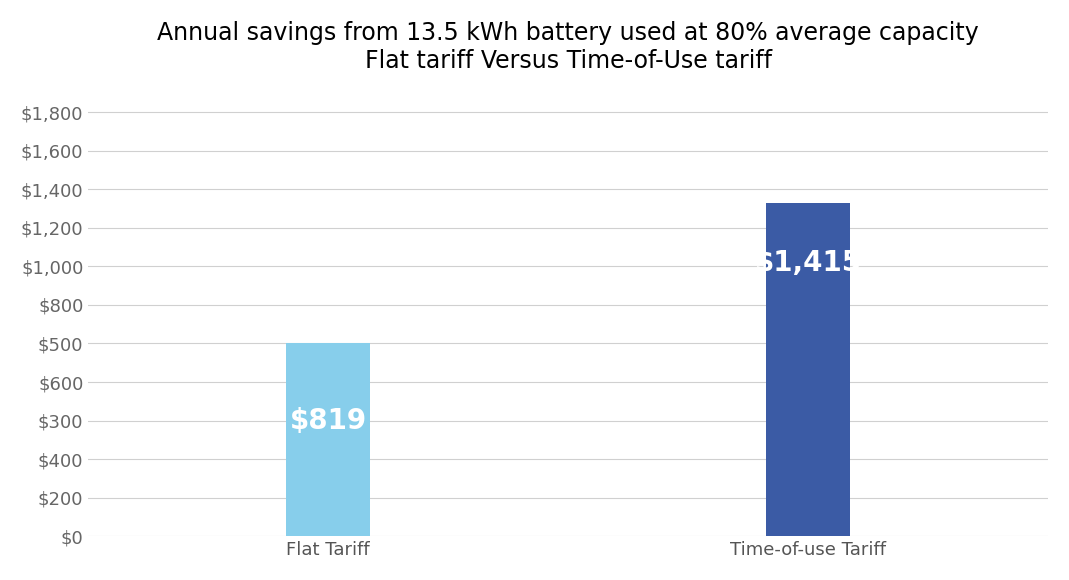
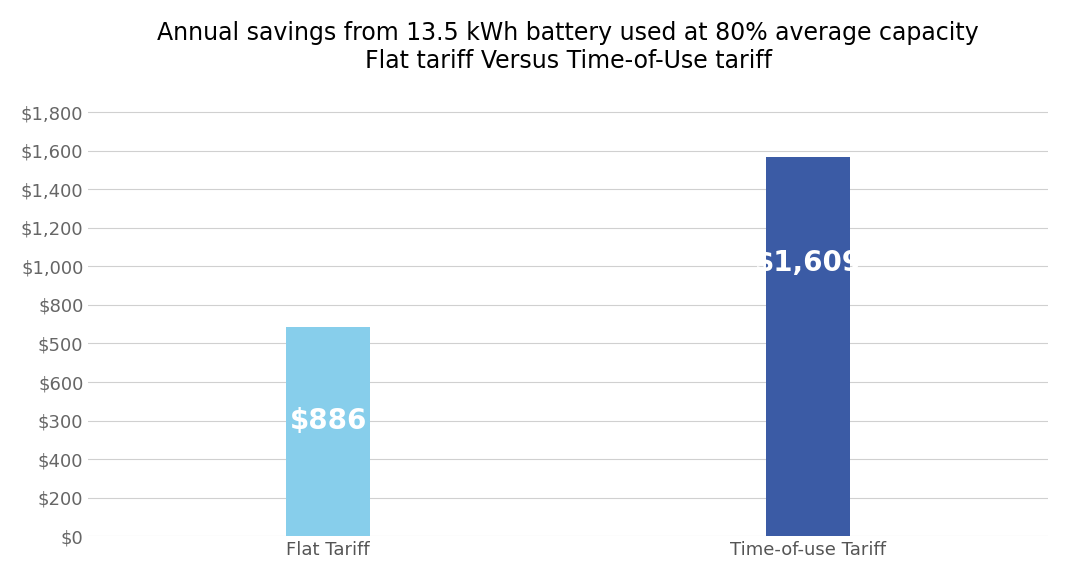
Flat Tariff: $819 -> $886
Time-of-use Tariff: $1,415 -> $1,609
